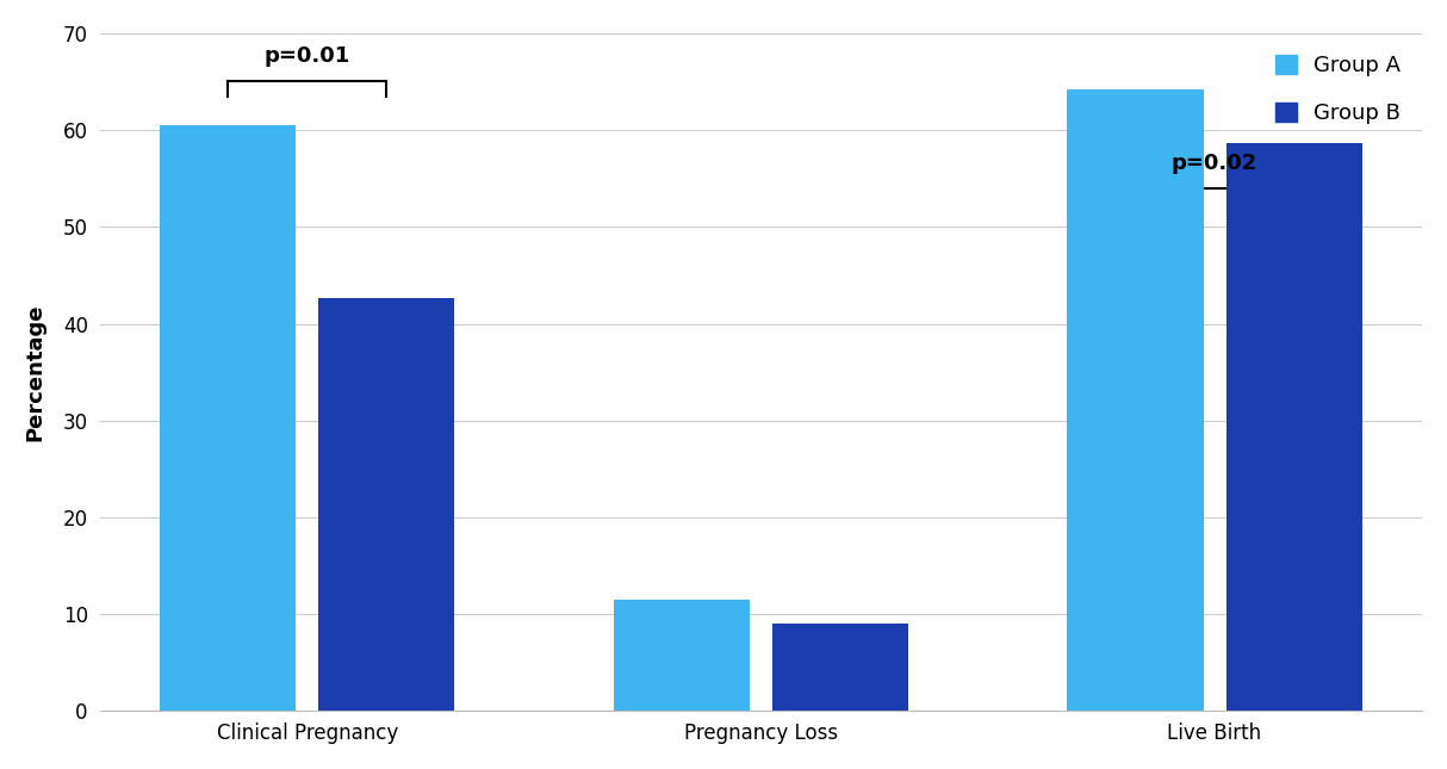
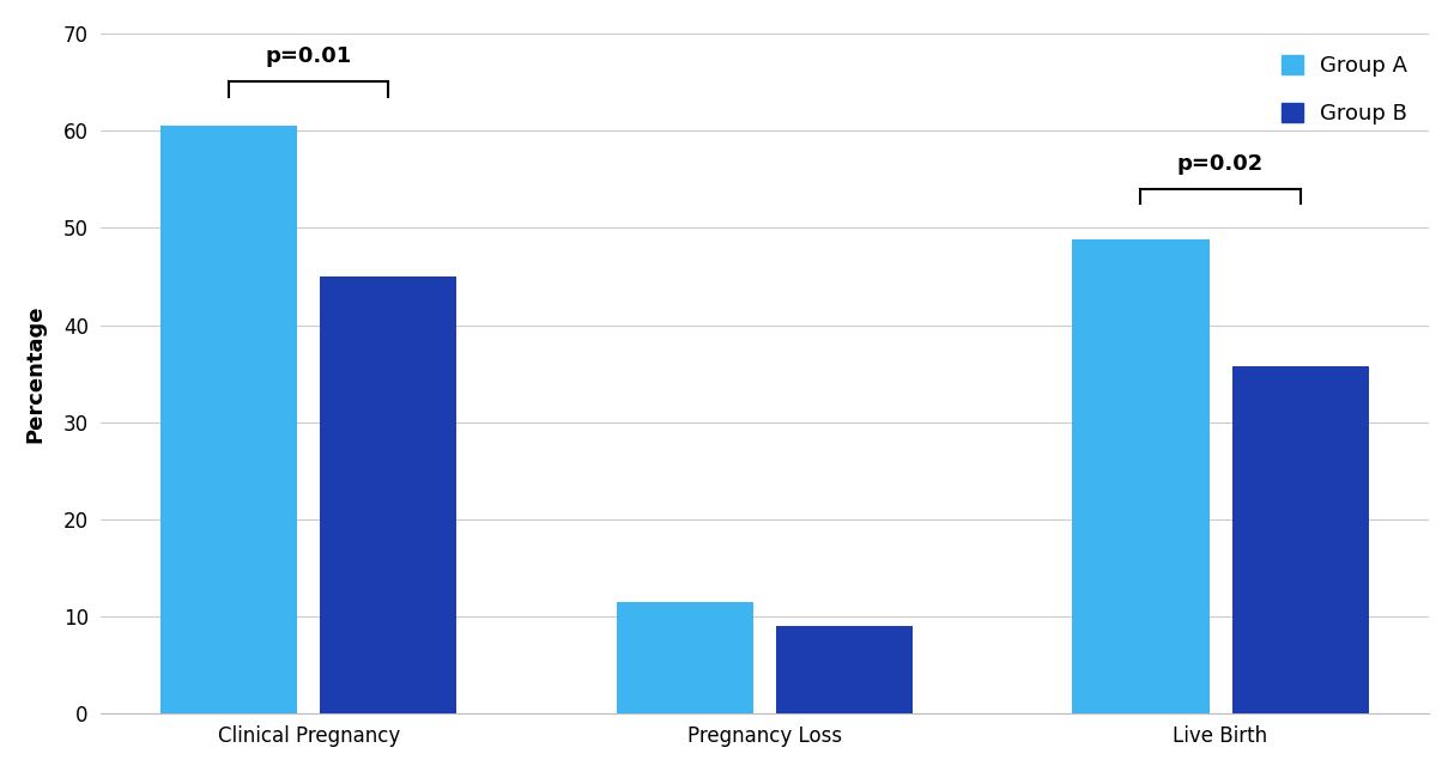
Group B/Clinical Pregnancy: 42.6 -> 45.0
Group A/Live Birth: 64.2 -> 48.8
Group B/Live Birth: 58.6 -> 35.8
